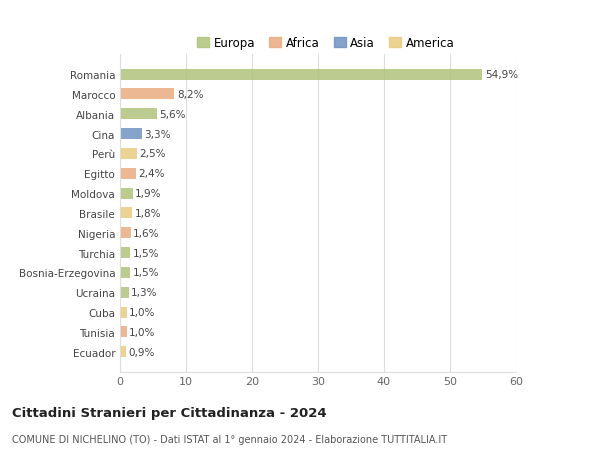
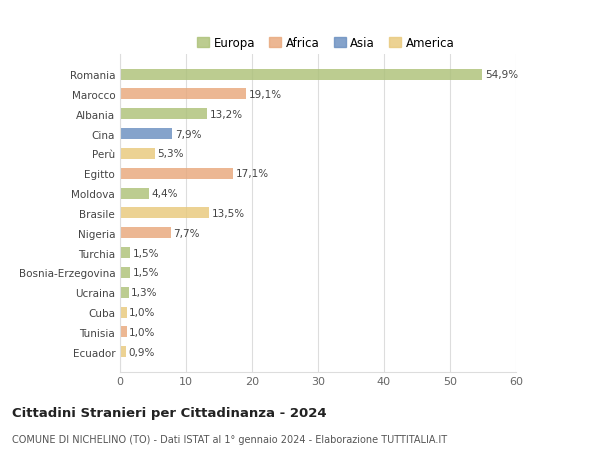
Marocco: 8,2% -> 19,1%
Albania: 5,6% -> 13,2%
Cina: 3,3% -> 7,9%
Perù: 2,5% -> 5,3%
Egitto: 2,4% -> 17,1%
Moldova: 1,9% -> 4,4%
Brasile: 1,8% -> 13,5%
Nigeria: 1,6% -> 7,7%
